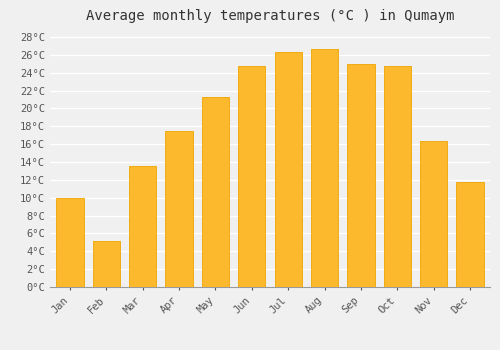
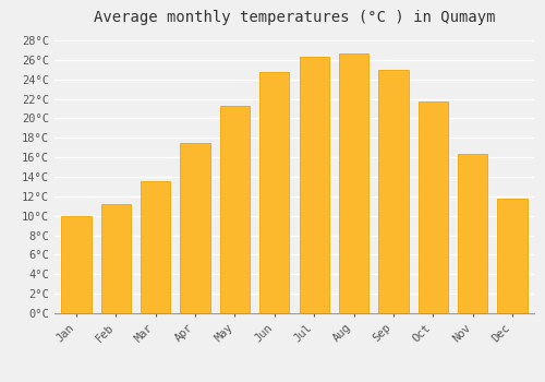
Feb: 5.2°C -> 11.2°C
Oct: 24.8°C -> 21.7°C
